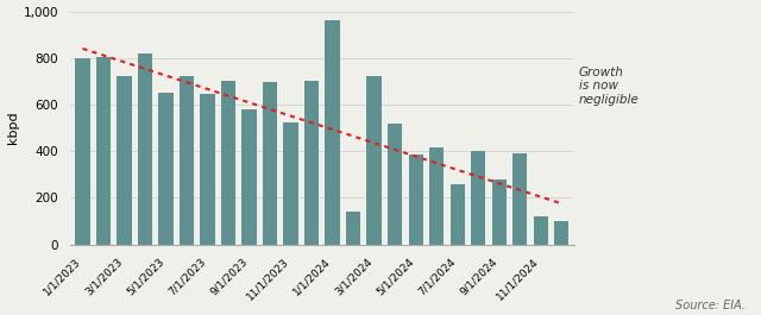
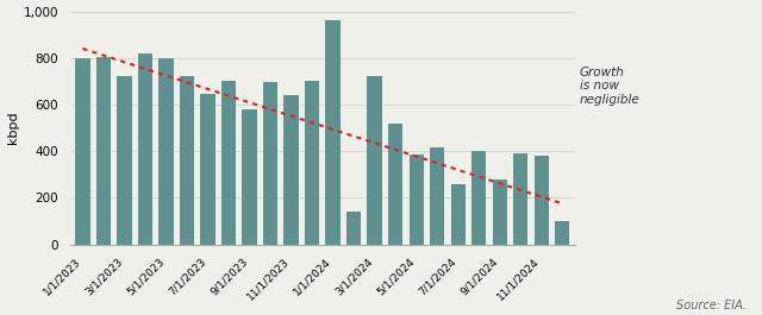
5/1/2023: 650 -> 800
11/1/2023: 520 -> 640
11/1/2024: 120 -> 380
